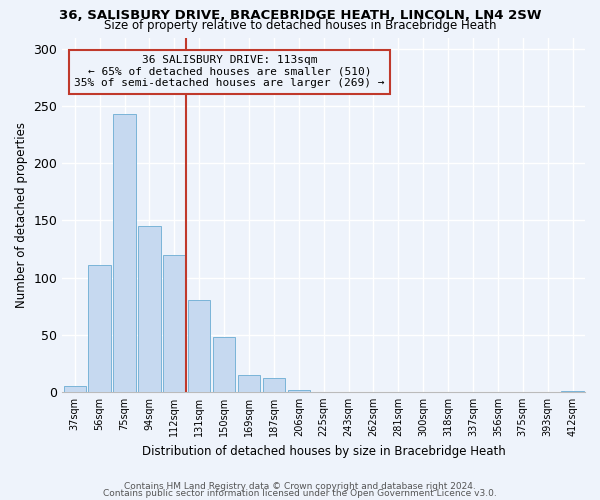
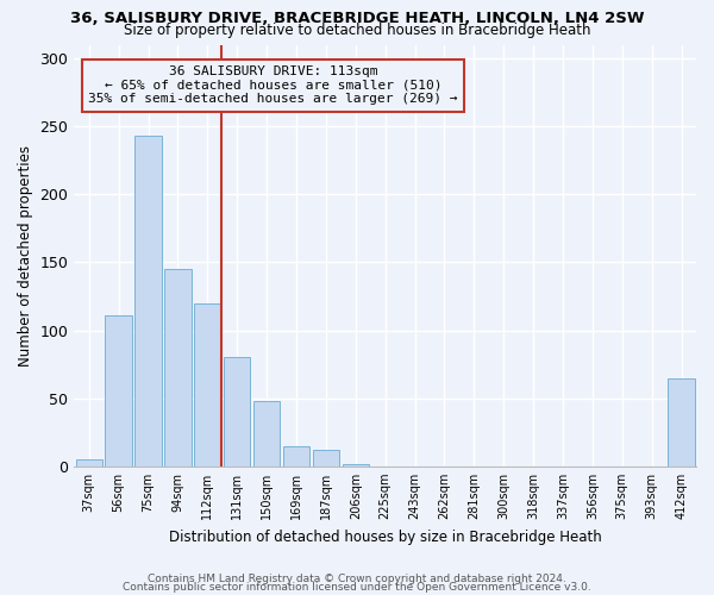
412sqm: 1 -> 65
